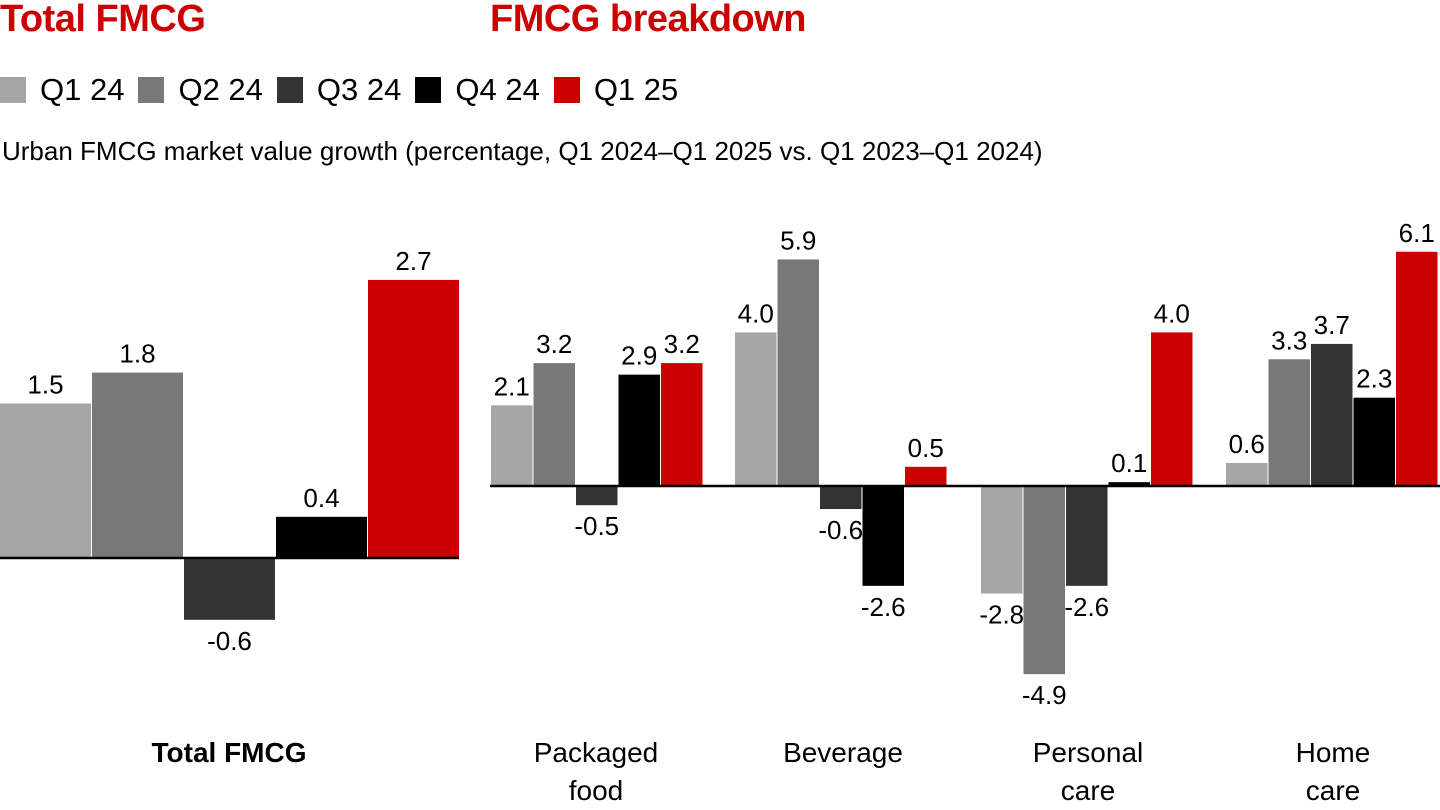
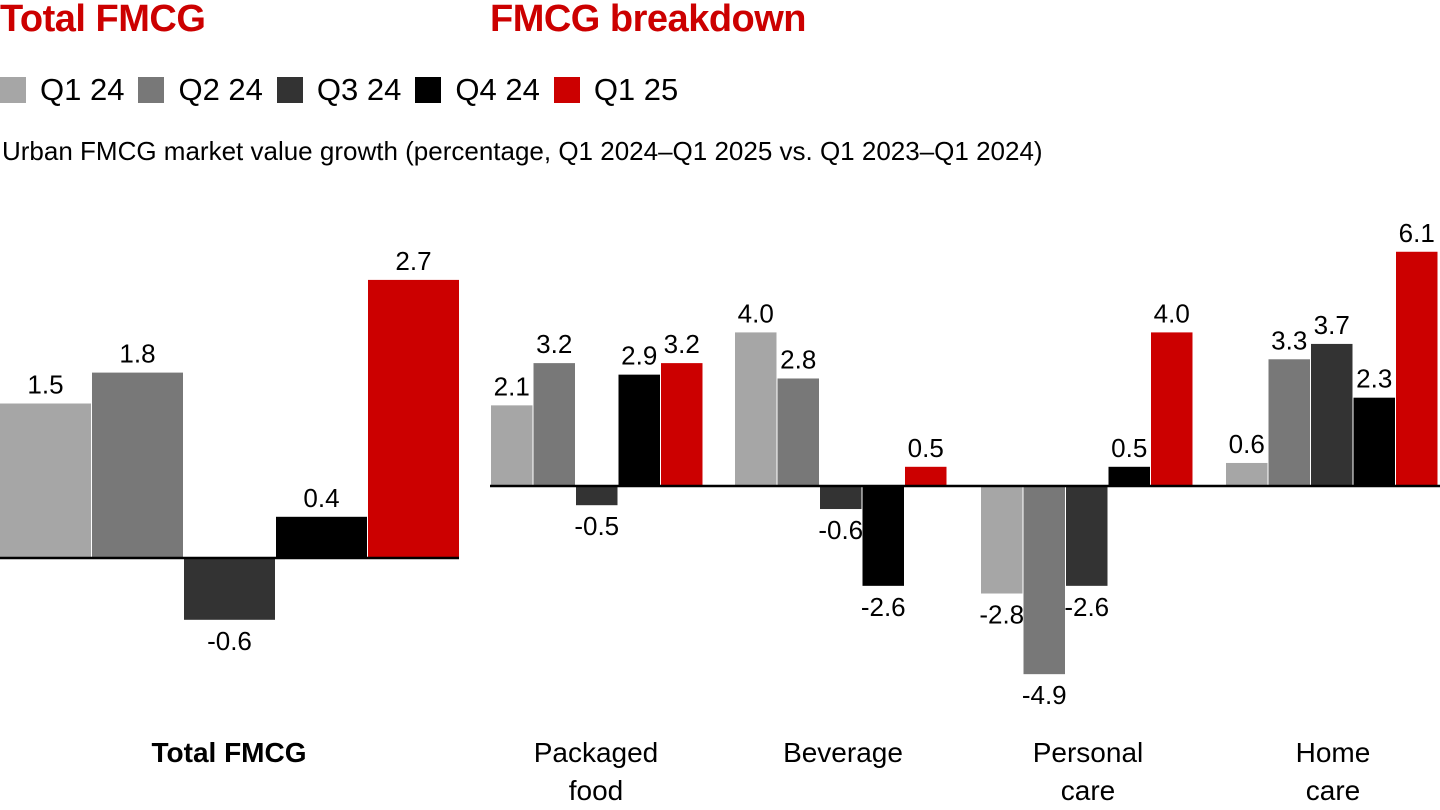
FMCG breakdown/Q2 24/Beverage: 5.9 -> 2.8
FMCG breakdown/Q4 24/Personal care: 0.1 -> 0.5
